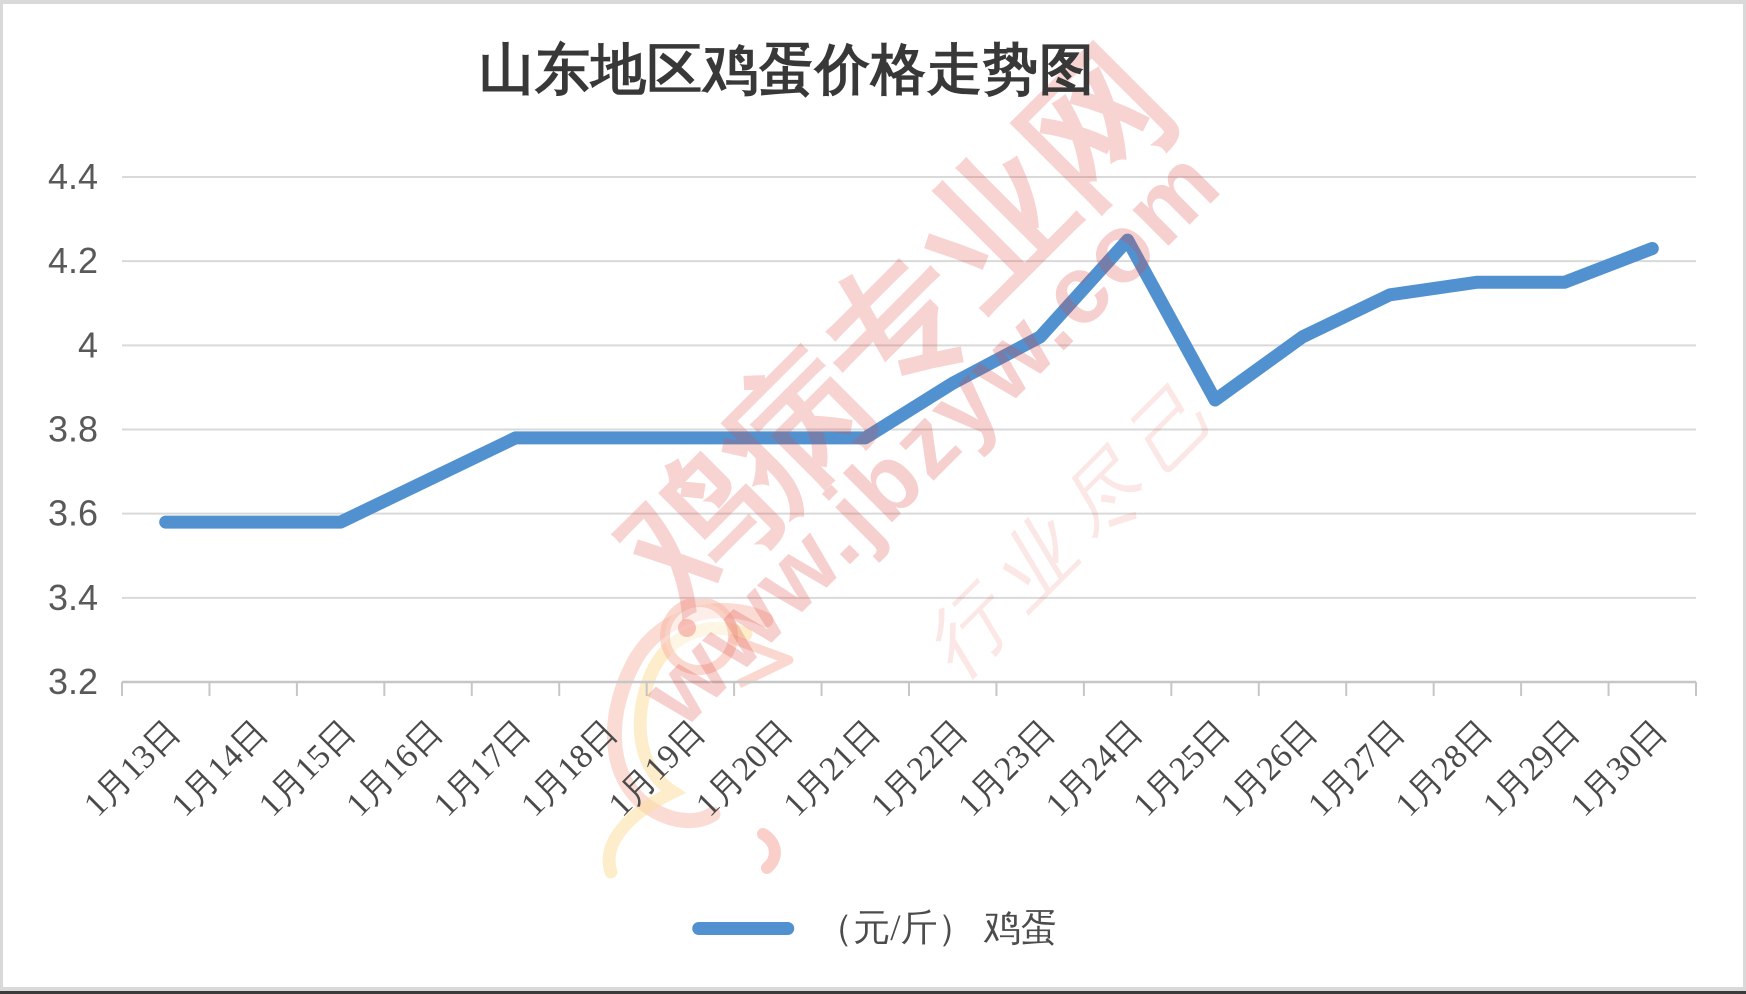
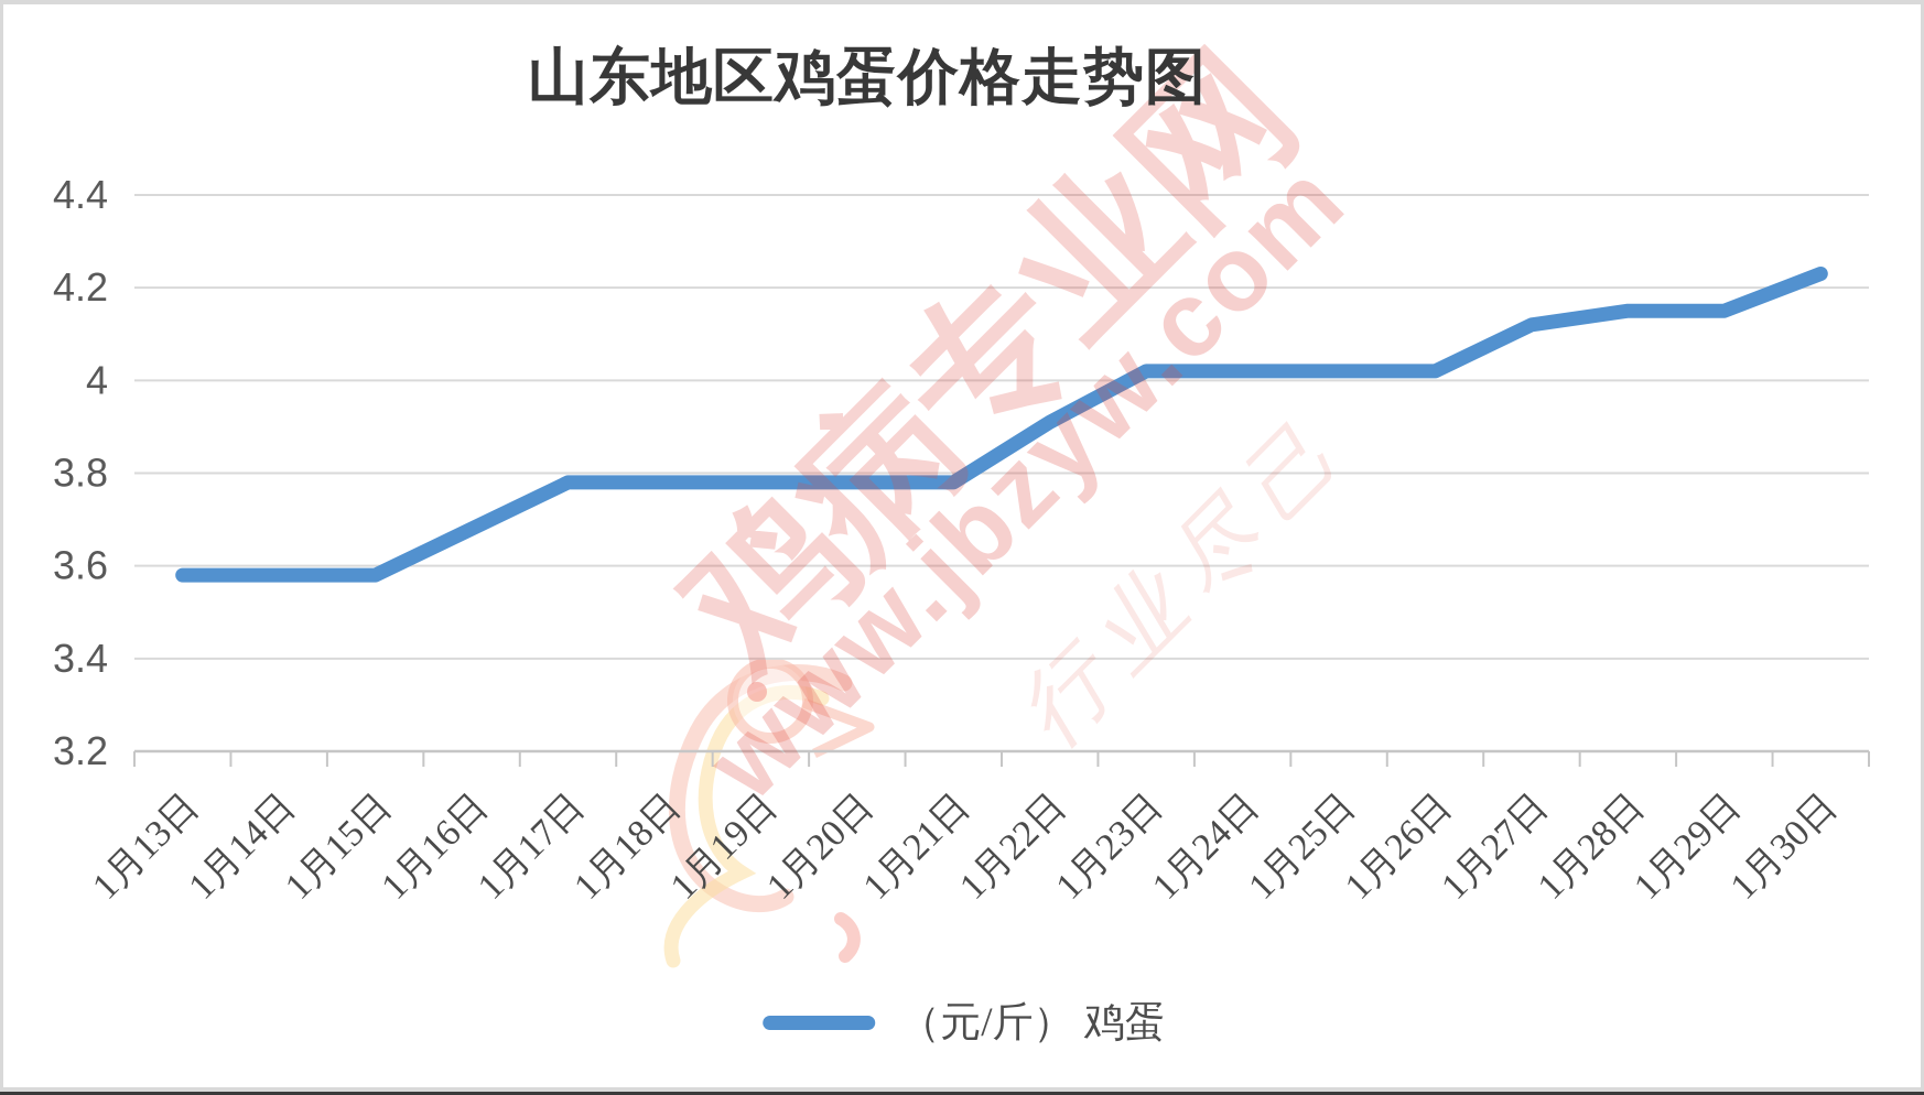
1月24日: 4.25 -> 4.02
1月25日: 3.87 -> 4.02
